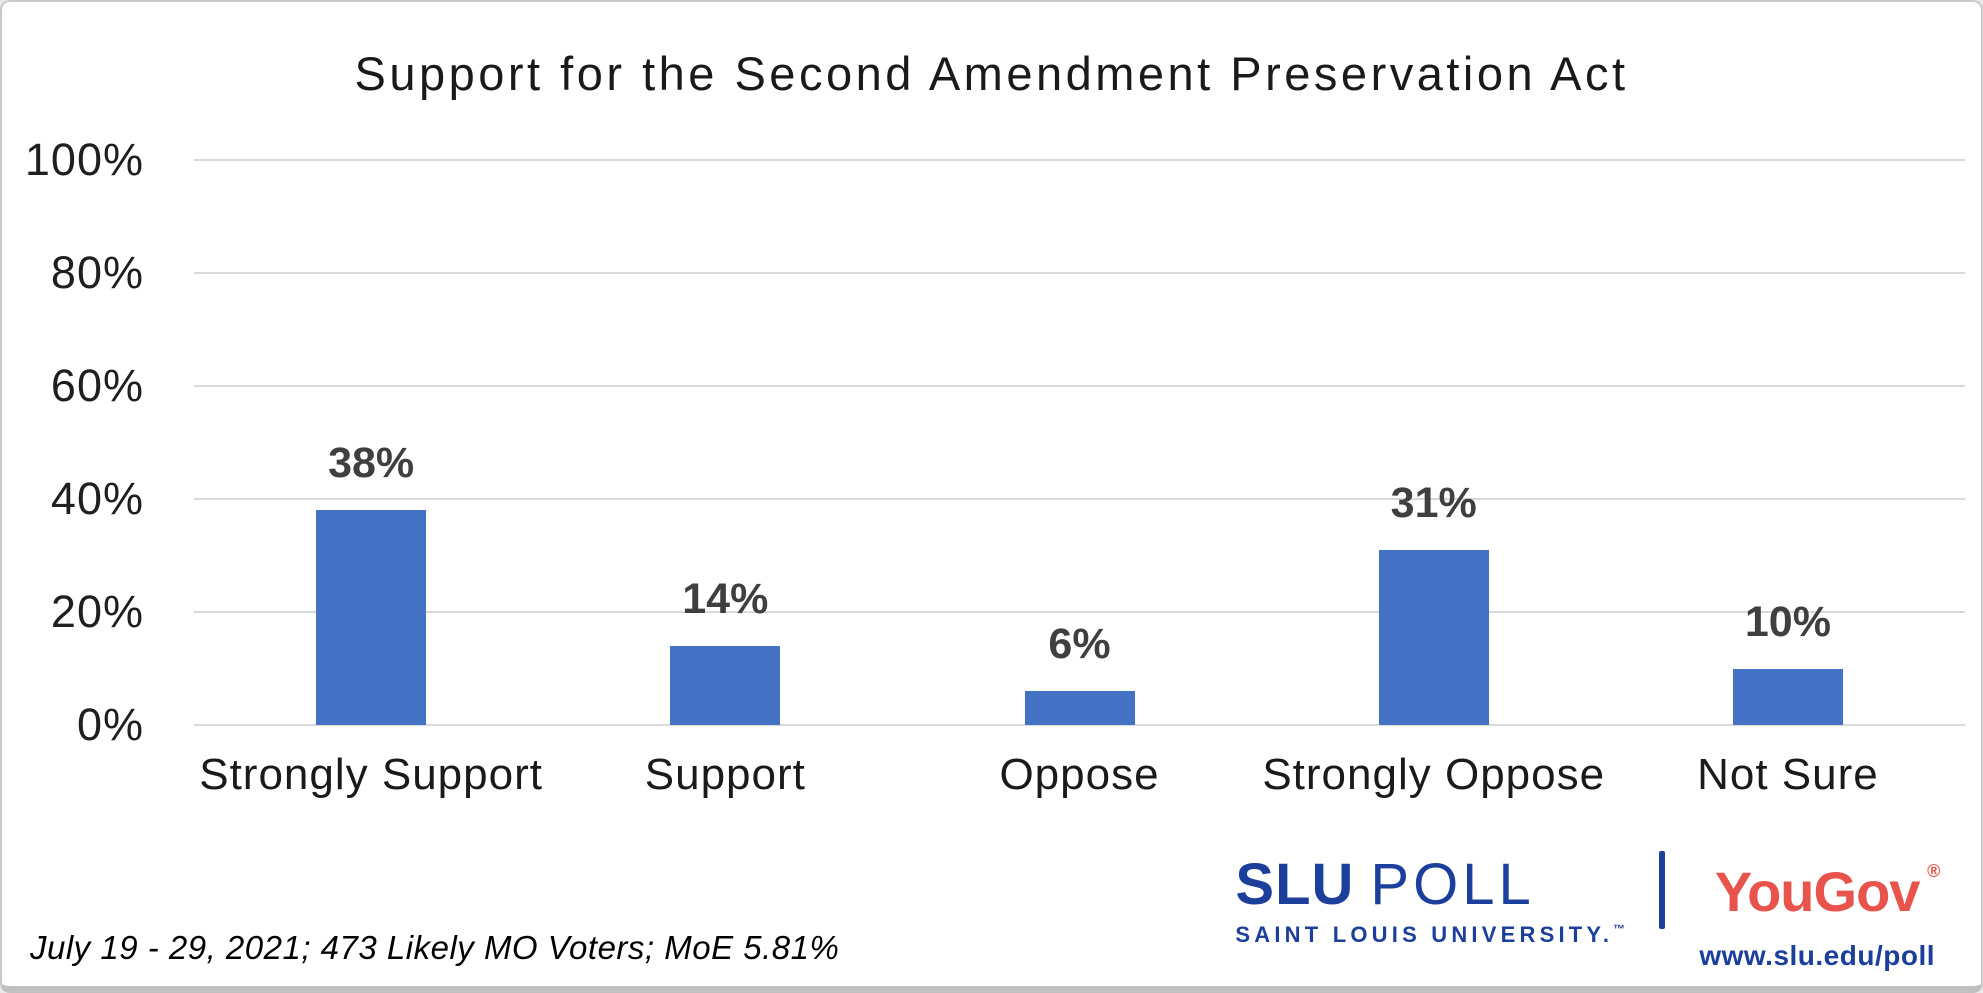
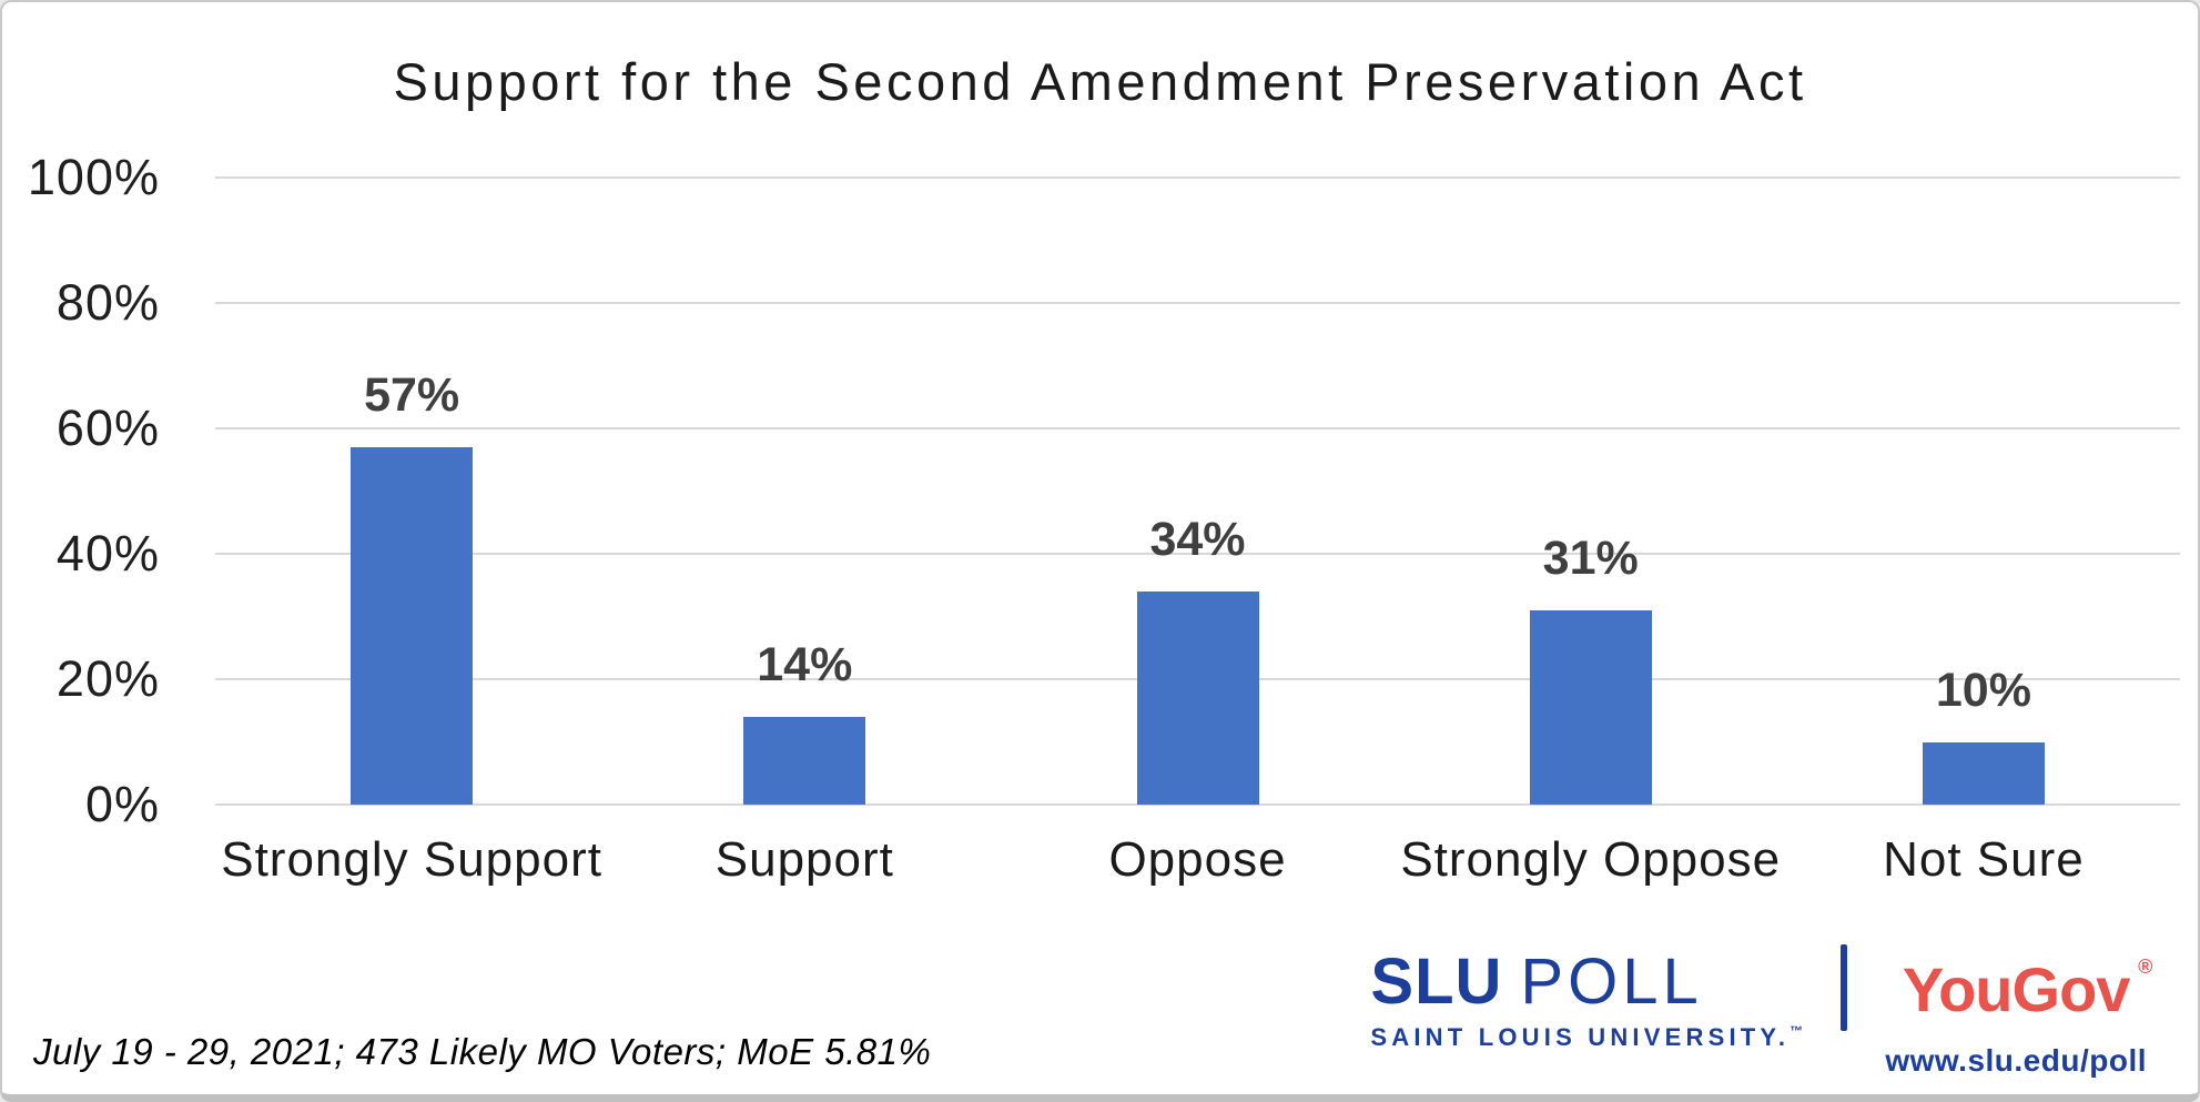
Strongly Support: 38% -> 57%
Oppose: 6% -> 34%
